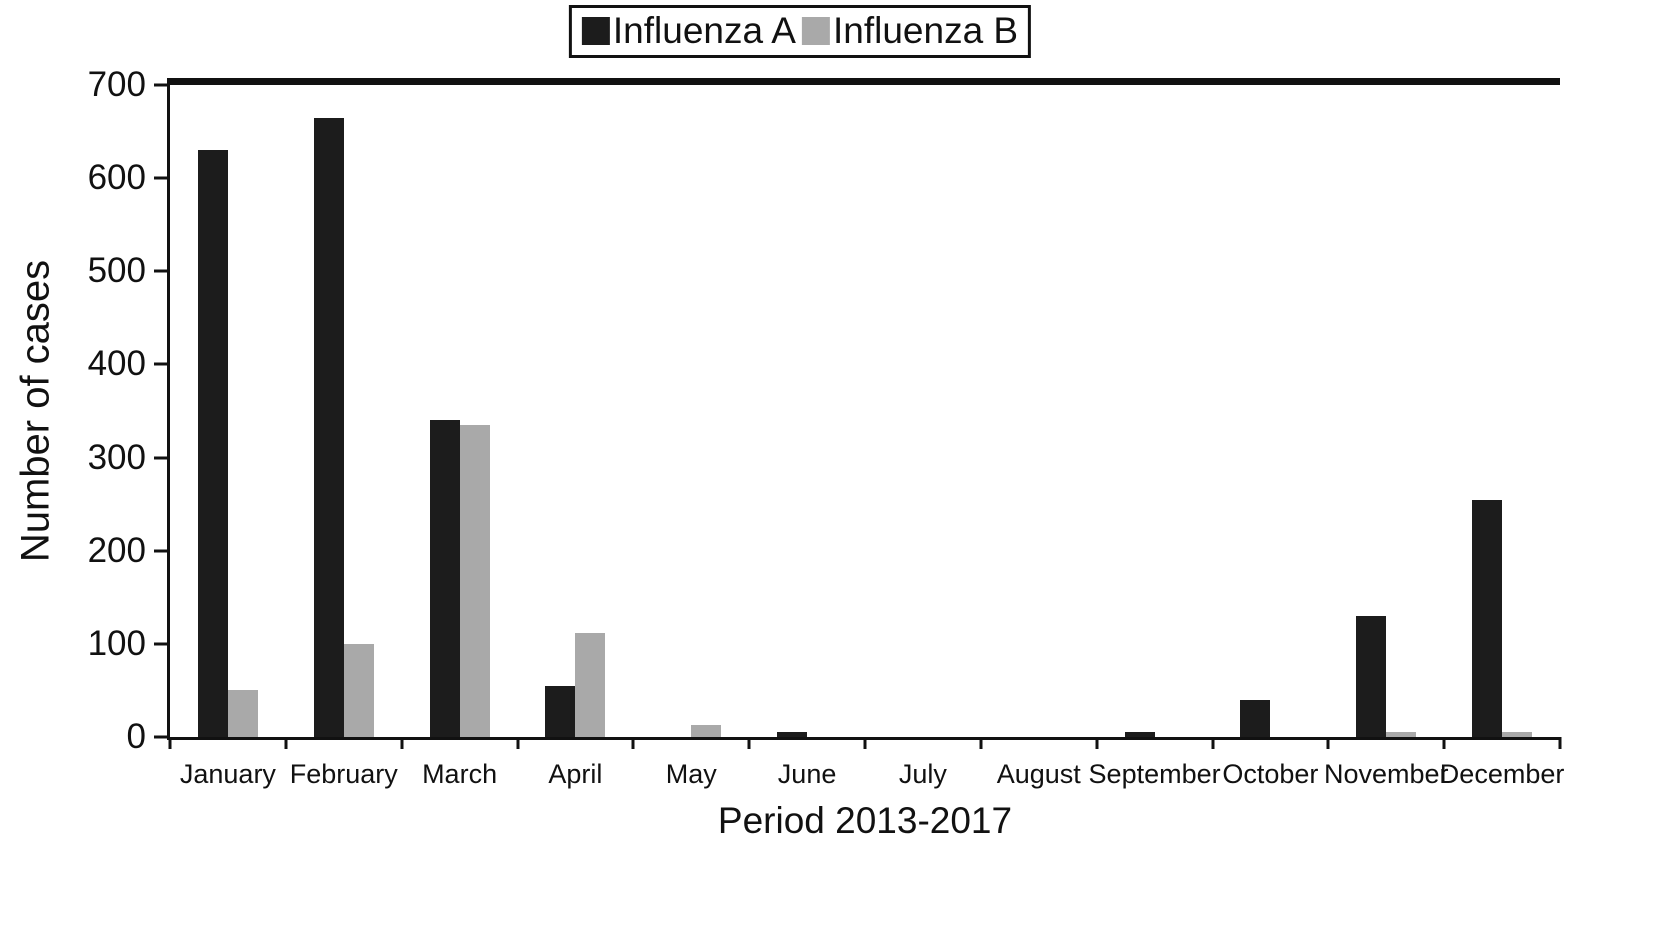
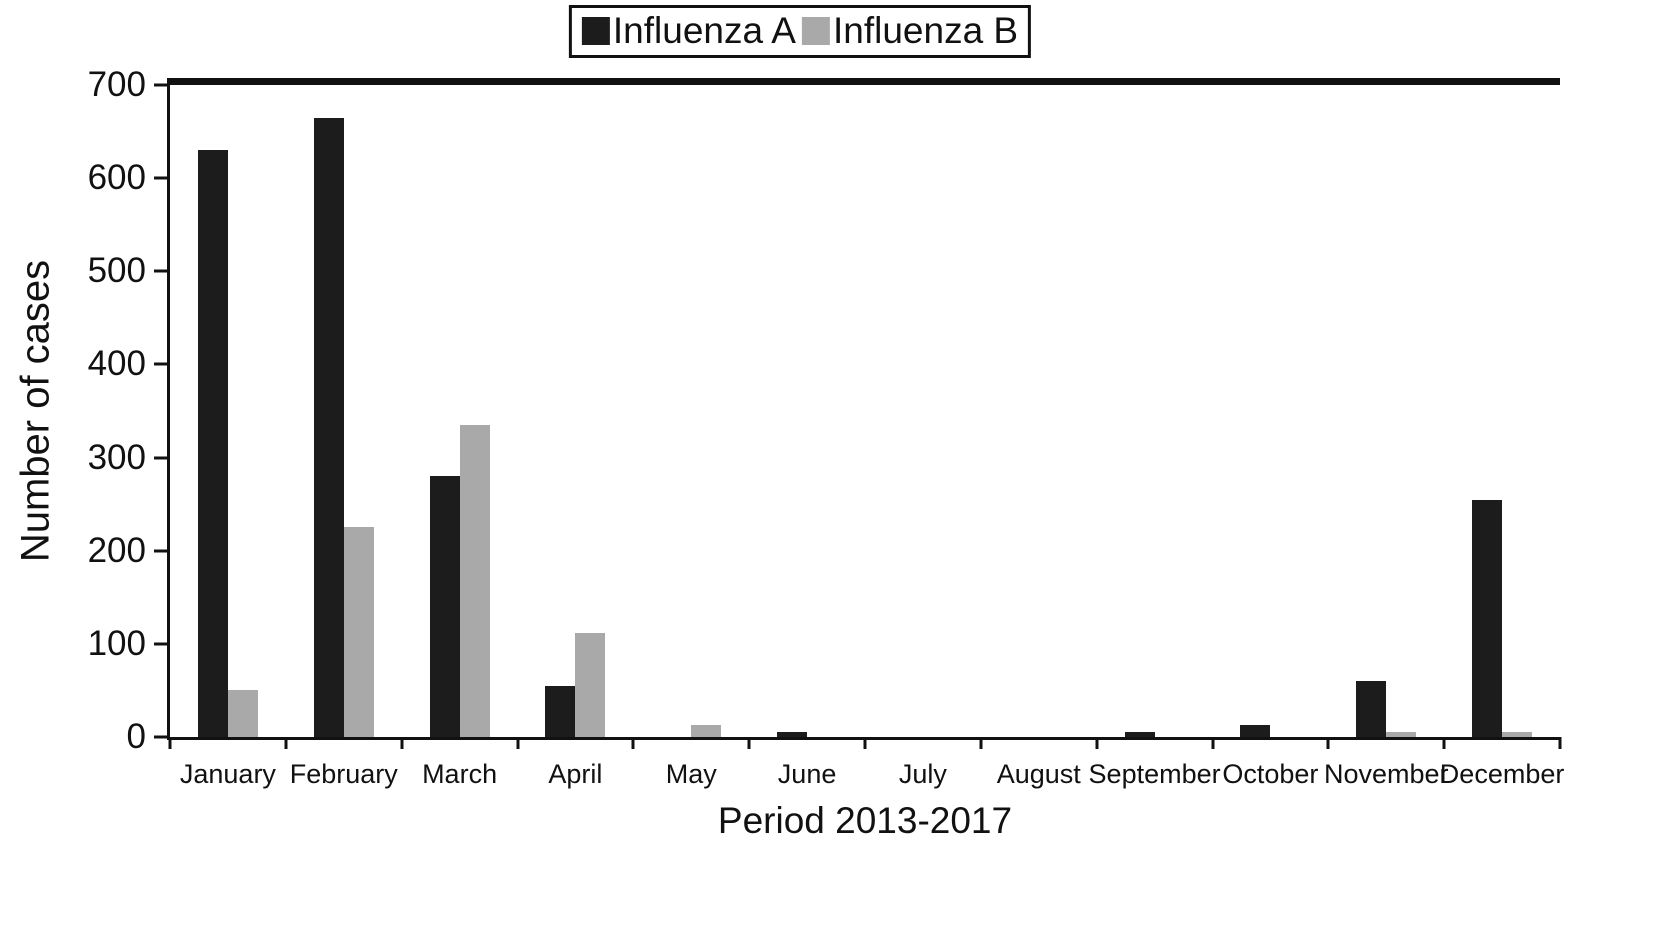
Influenza B/February: 100 -> 220
Influenza A/March: 340 -> 280
Influenza A/October: 40 -> 10
Influenza A/November: 130 -> 60
